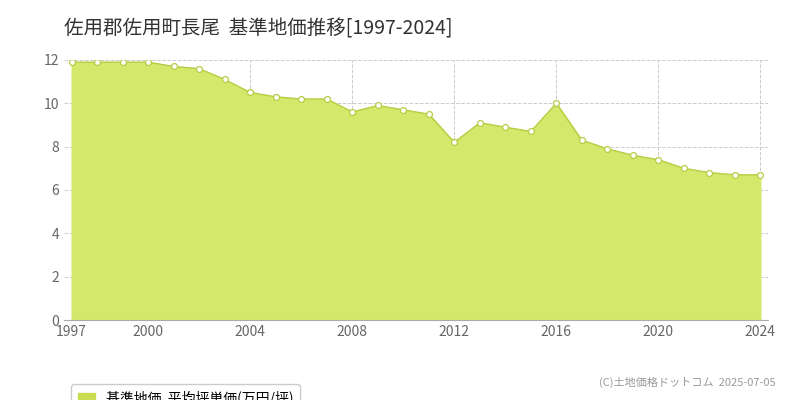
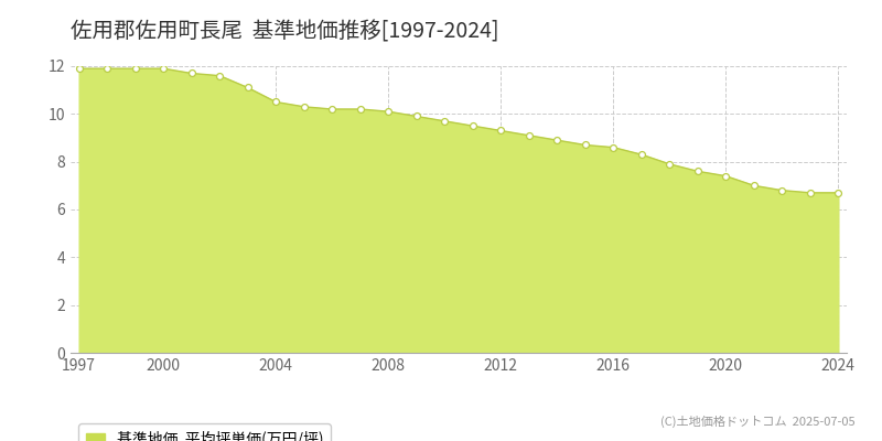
2008: 9.6 -> 10.1
2012: 8.2 -> 9.3
2016: 10.0 -> 8.6
